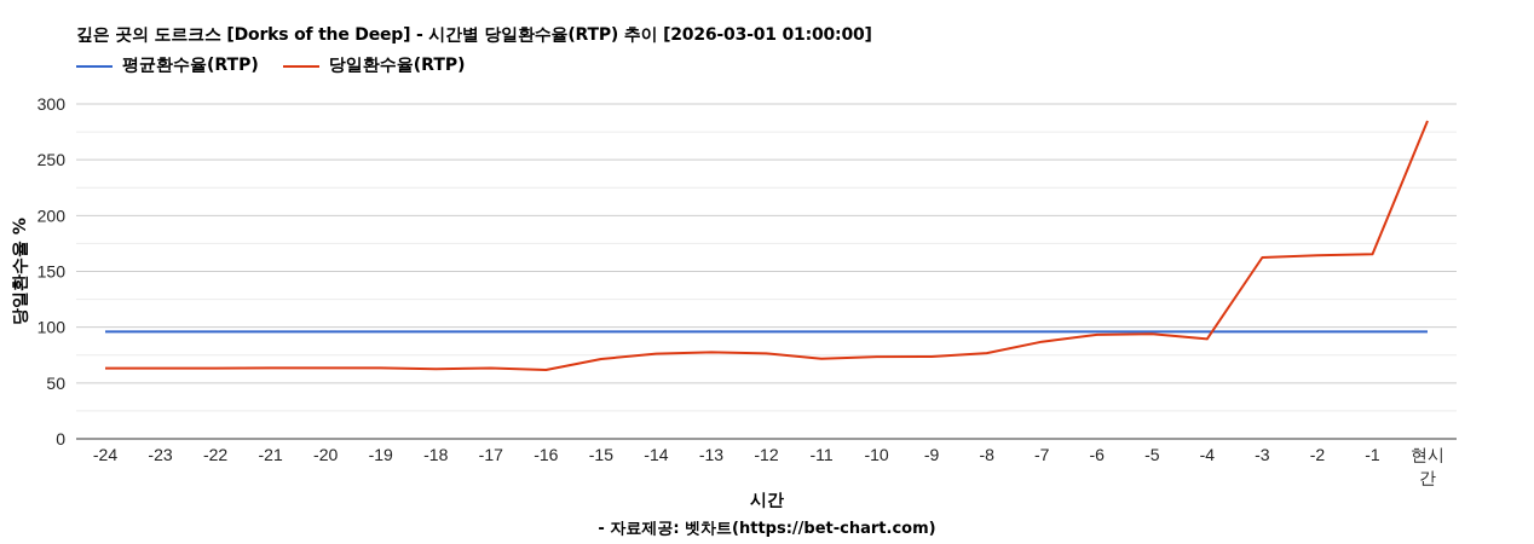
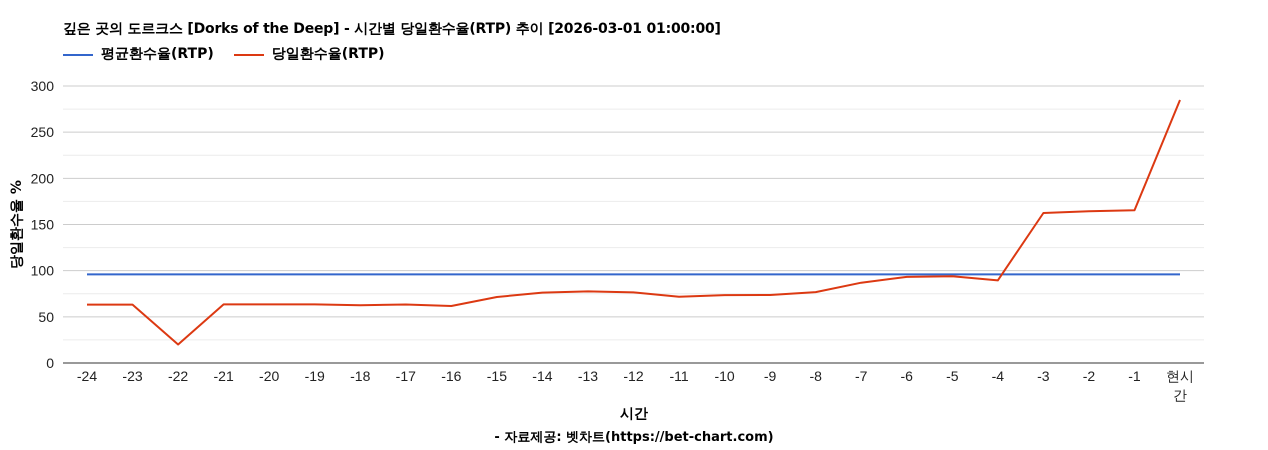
당일환수율(RTP)/-22: 60 -> 20
